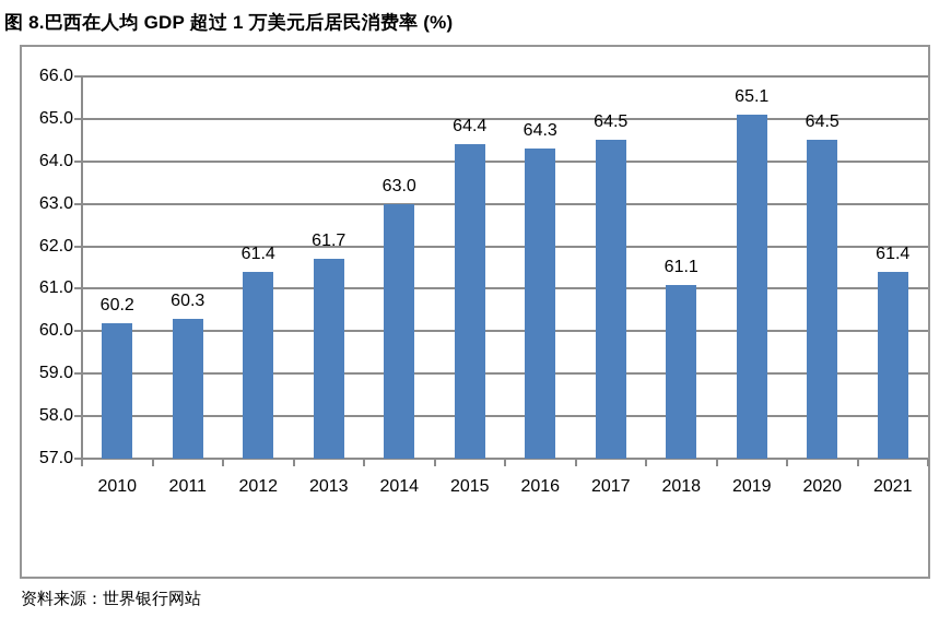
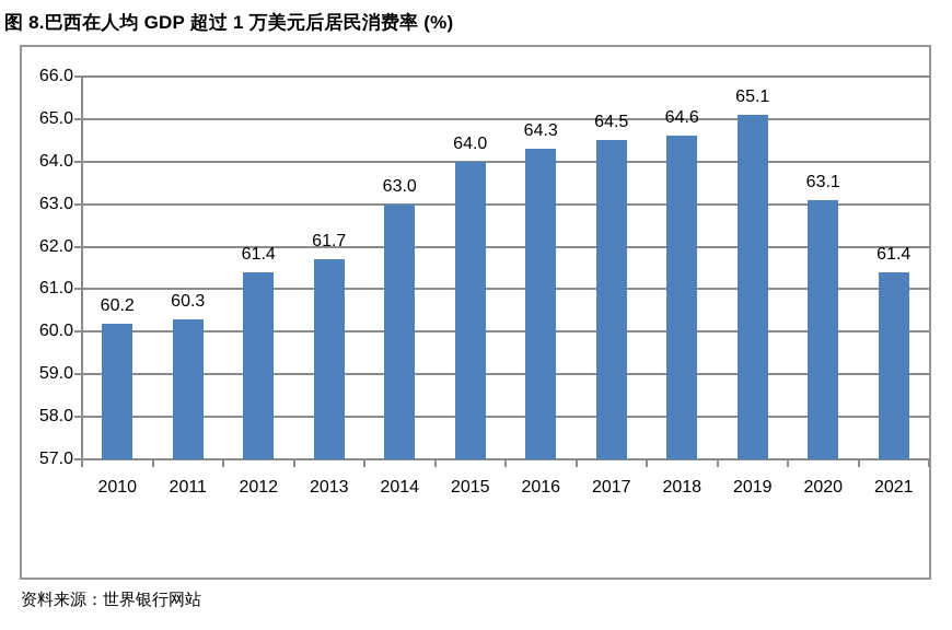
2015: 64.4 -> 64.0
2018: 61.1 -> 64.6
2020: 64.5 -> 63.1
